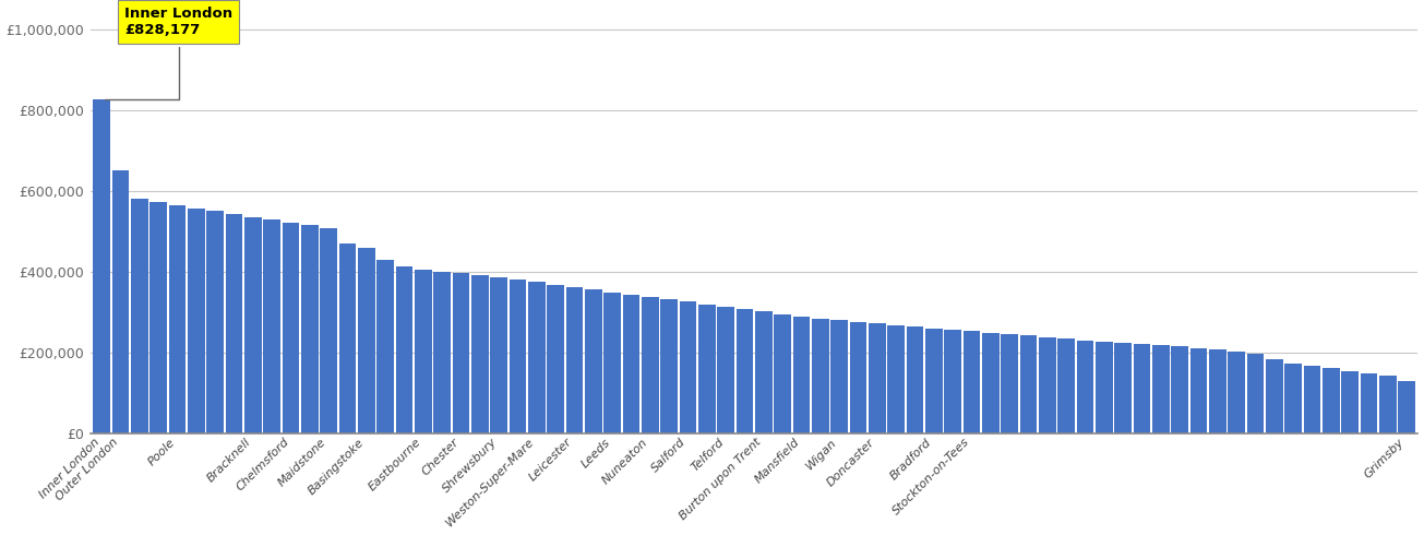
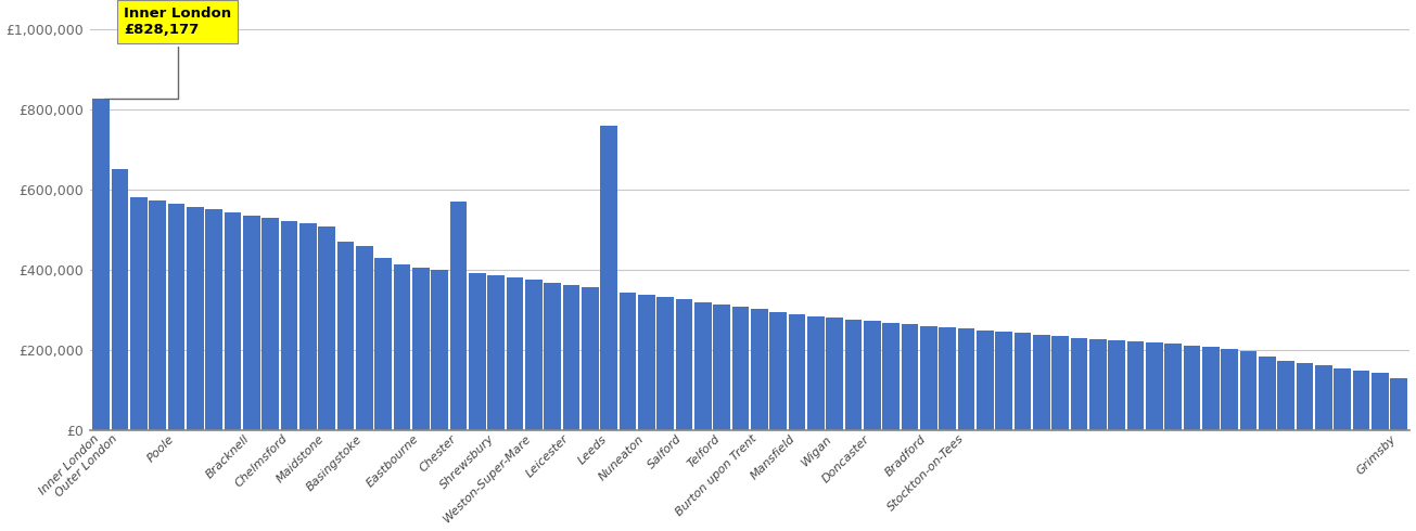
Chester: £398,000 -> £570,000
Leeds: £350,000 -> £760,000
